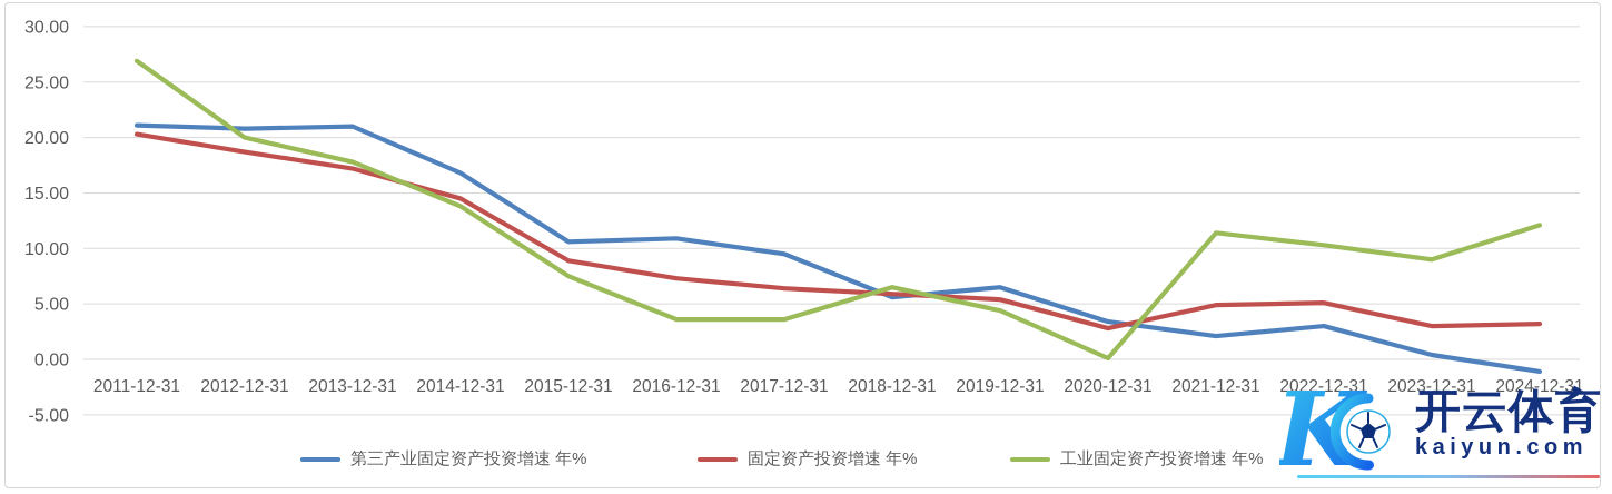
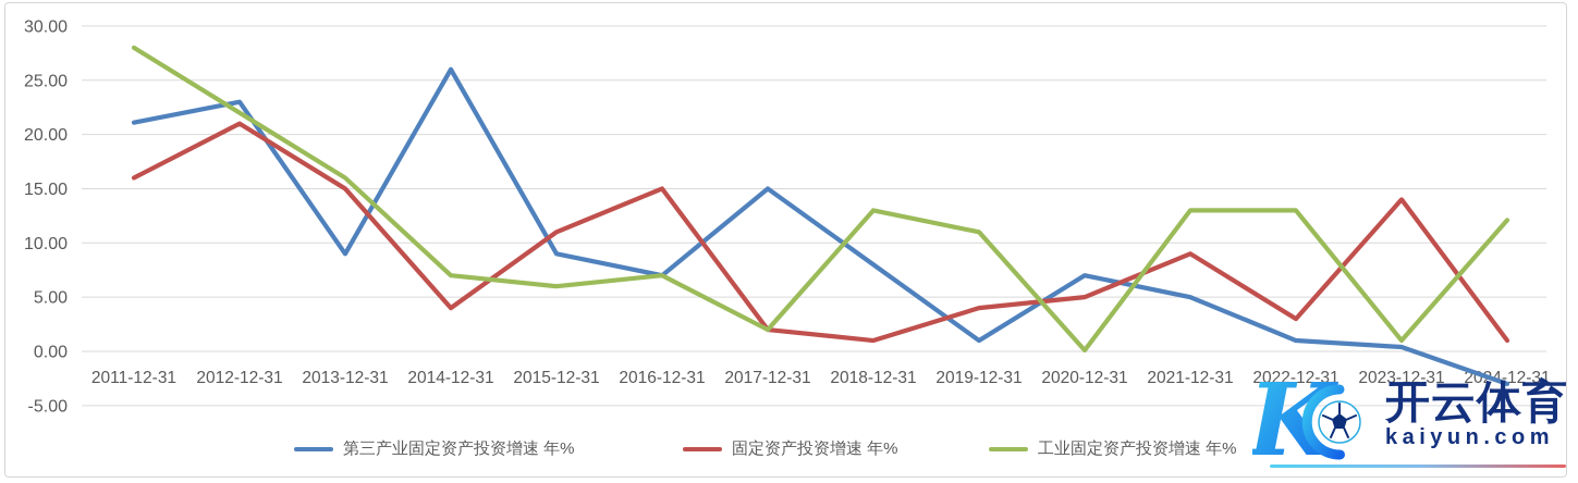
固定资产投资增速 年%/2011-12-31: 20 -> 16
工业固定资产投资增速 年%/2011-12-31: 27 -> 28
第三产业固定资产投资增速 年%/2012-12-31: 21 -> 23
固定资产投资增速 年%/2012-12-31: 19 -> 21
工业固定资产投资增速 年%/2012-12-31: 20 -> 22
第三产业固定资产投资增速 年%/2013-12-31: 21 -> 9
固定资产投资增速 年%/2013-12-31: 17 -> 15
工业固定资产投资增速 年%/2013-12-31: 18 -> 16
第三产业固定资产投资增速 年%/2014-12-31: 17 -> 26
固定资产投资增速 年%/2014-12-31: 14 -> 4
工业固定资产投资增速 年%/2014-12-31: 14 -> 7
第三产业固定资产投资增速 年%/2015-12-31: 11 -> 9
固定资产投资增速 年%/2015-12-31: 9 -> 11
工业固定资产投资增速 年%/2015-12-31: 8 -> 6
第三产业固定资产投资增速 年%/2016-12-31: 11 -> 7
固定资产投资增速 年%/2016-12-31: 7 -> 15
工业固定资产投资增速 年%/2016-12-31: 4 -> 7
第三产业固定资产投资增速 年%/2017-12-31: 10 -> 15
固定资产投资增速 年%/2017-12-31: 6 -> 2
工业固定资产投资增速 年%/2017-12-31: 4 -> 2
第三产业固定资产投资增速 年%/2018-12-31: 6 -> 8
固定资产投资增速 年%/2018-12-31: 6 -> 1
工业固定资产投资增速 年%/2018-12-31: 6 -> 13
第三产业固定资产投资增速 年%/2019-12-31: 6 -> 1
固定资产投资增速 年%/2019-12-31: 5 -> 4
工业固定资产投资增速 年%/2019-12-31: 4 -> 11
第三产业固定资产投资增速 年%/2020-12-31: 3 -> 7
固定资产投资增速 年%/2020-12-31: 3 -> 5
第三产业固定资产投资增速 年%/2021-12-31: 2 -> 5
固定资产投资增速 年%/2021-12-31: 5 -> 9
工业固定资产投资增速 年%/2021-12-31: 11 -> 13
第三产业固定资产投资增速 年%/2022-12-31: 3 -> 1
固定资产投资增速 年%/2022-12-31: 5 -> 3
工业固定资产投资增速 年%/2022-12-31: 10 -> 13
固定资产投资增速 年%/2023-12-31: 3 -> 14
工业固定资产投资增速 年%/2023-12-31: 9 -> 1
第三产业固定资产投资增速 年%/2024-12-31: -1 -> -3
固定资产投资增速 年%/2024-12-31: 3 -> 1
